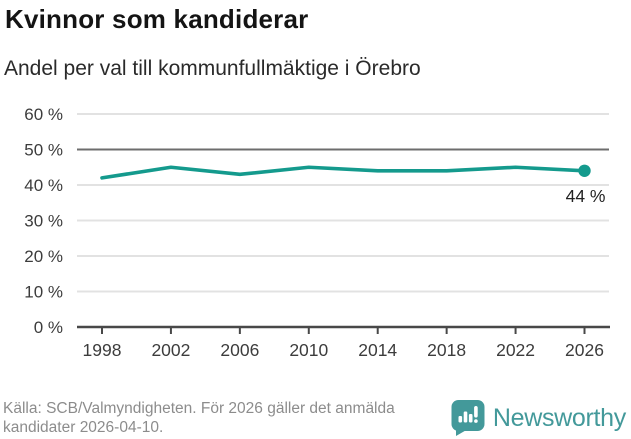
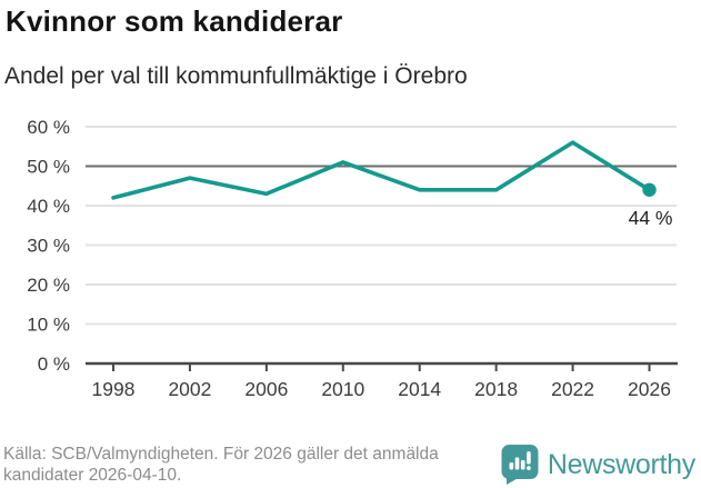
2002: 45% -> 47%
2010: 45% -> 51%
2022: 45% -> 56%
